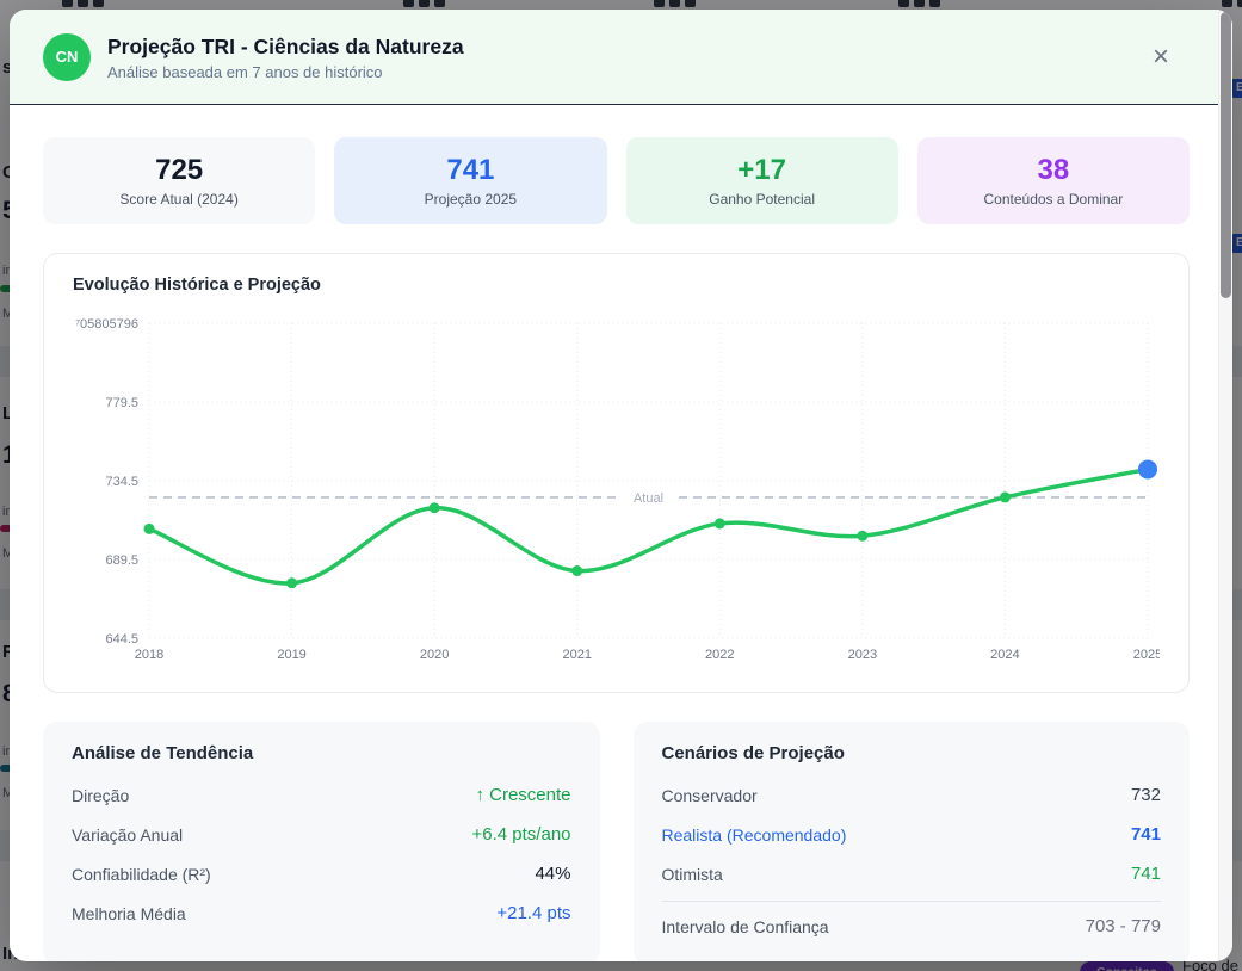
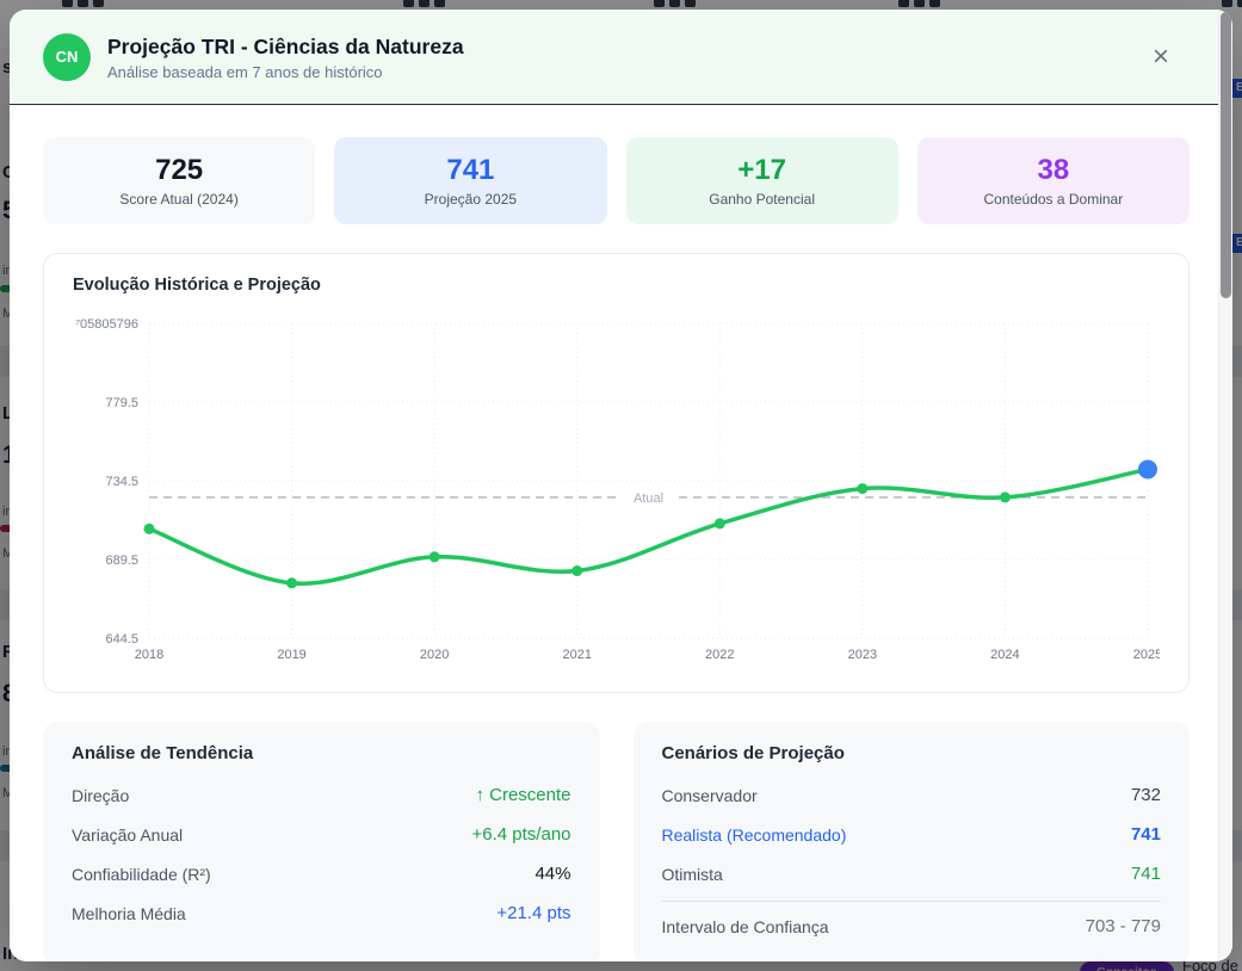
2020: 719 -> 691
2023: 703 -> 730
